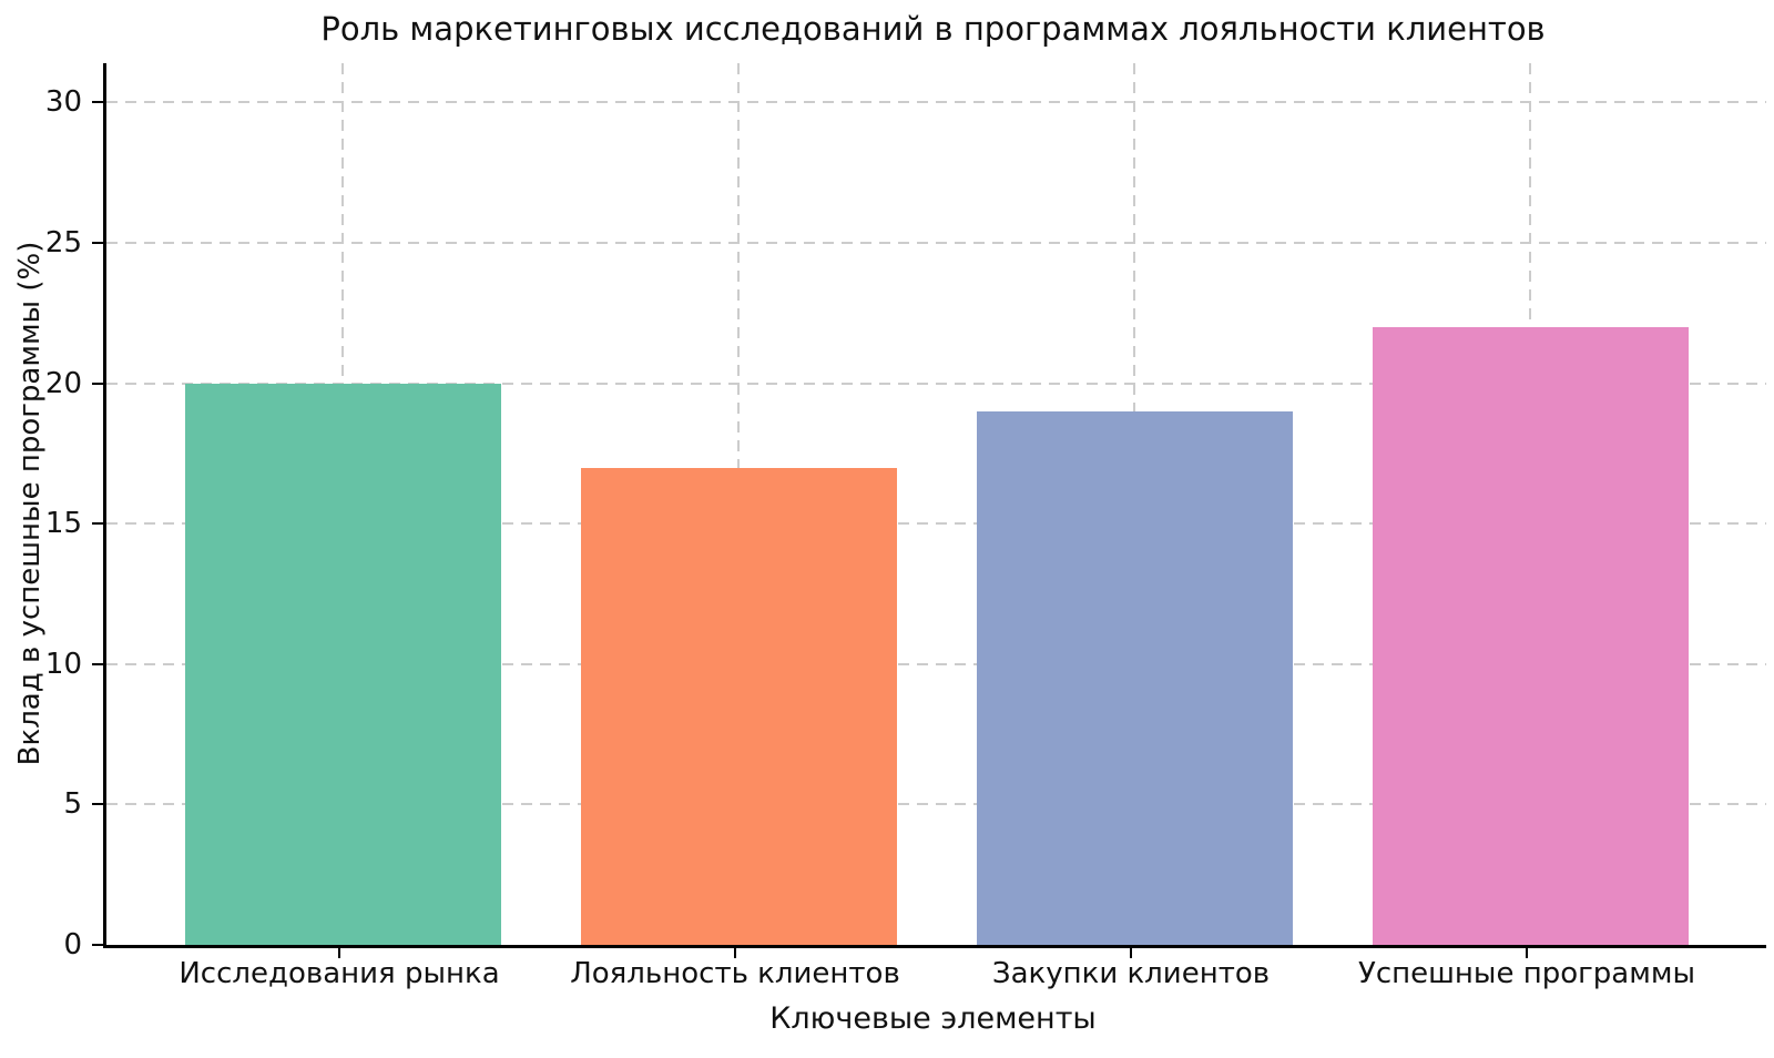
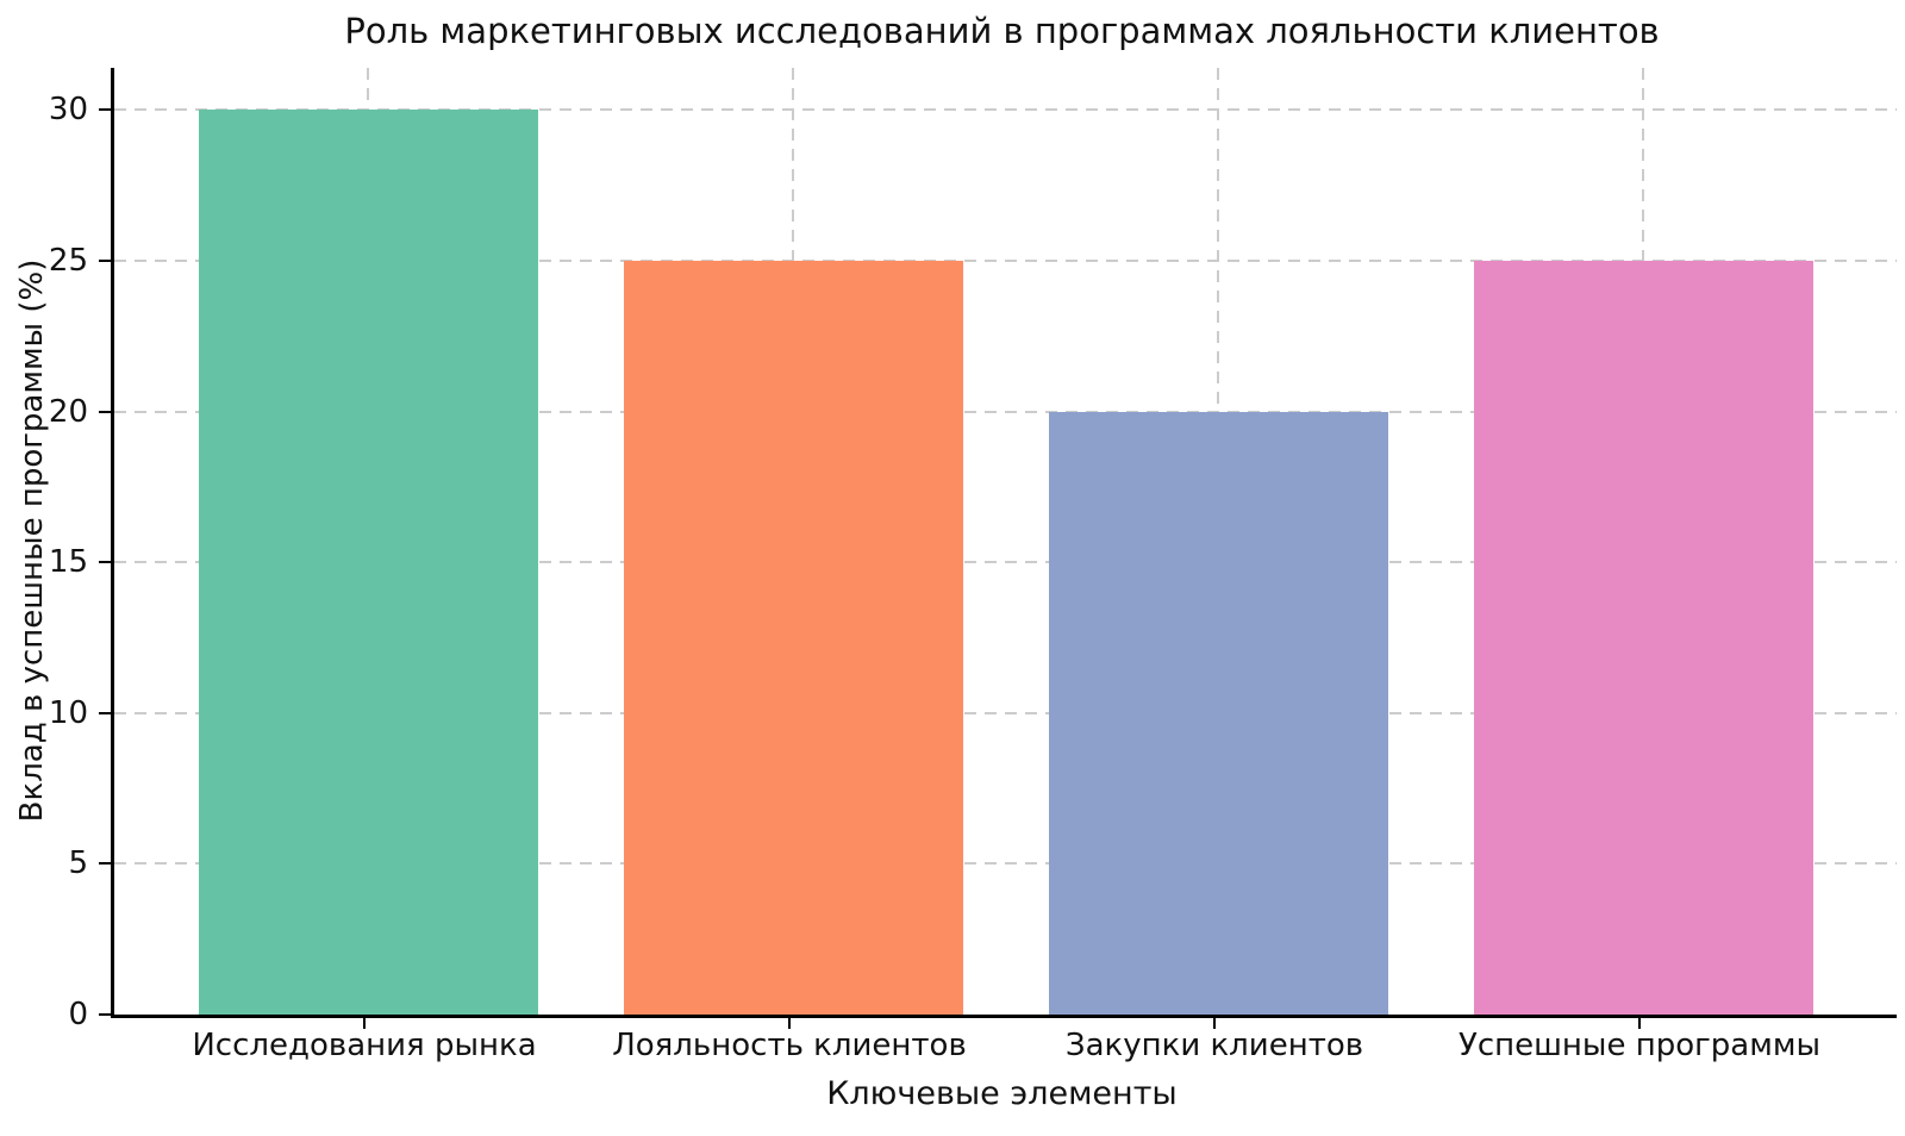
Исследования рынка: 20 -> 30
Лояльность клиентов: 17 -> 25
Закупки клиентов: 19 -> 20
Успешные программы: 22 -> 25
